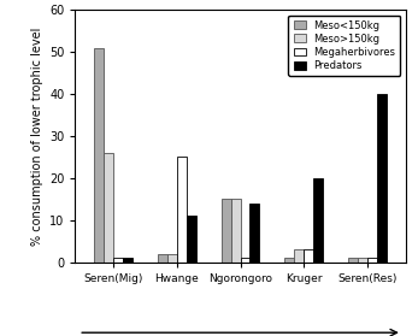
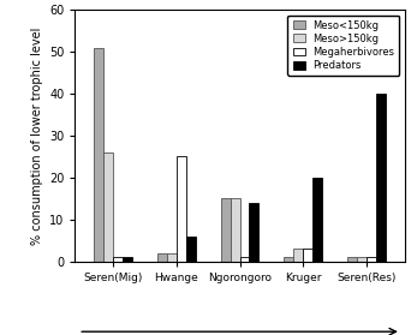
Predators/Hwange: 11 -> 6
